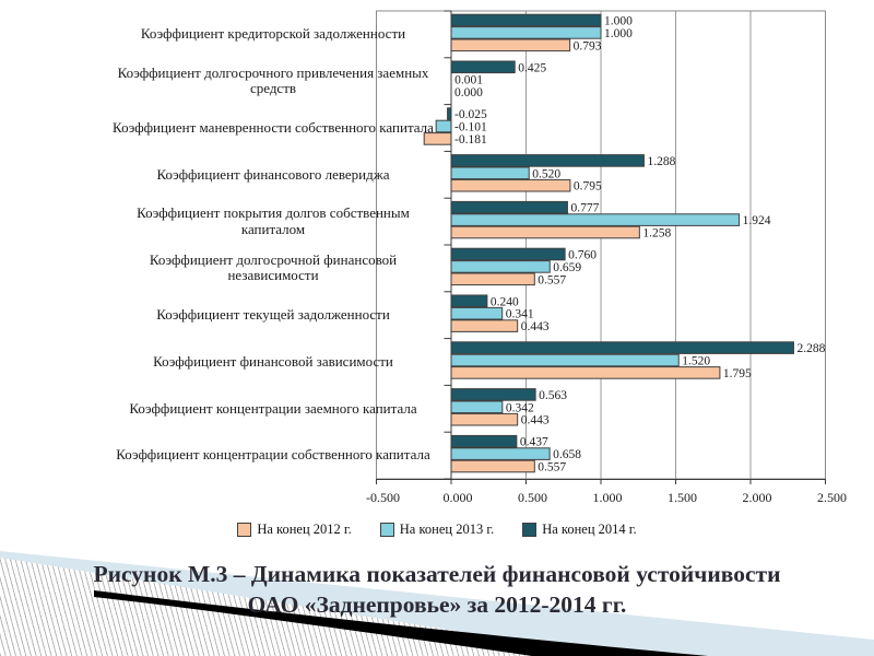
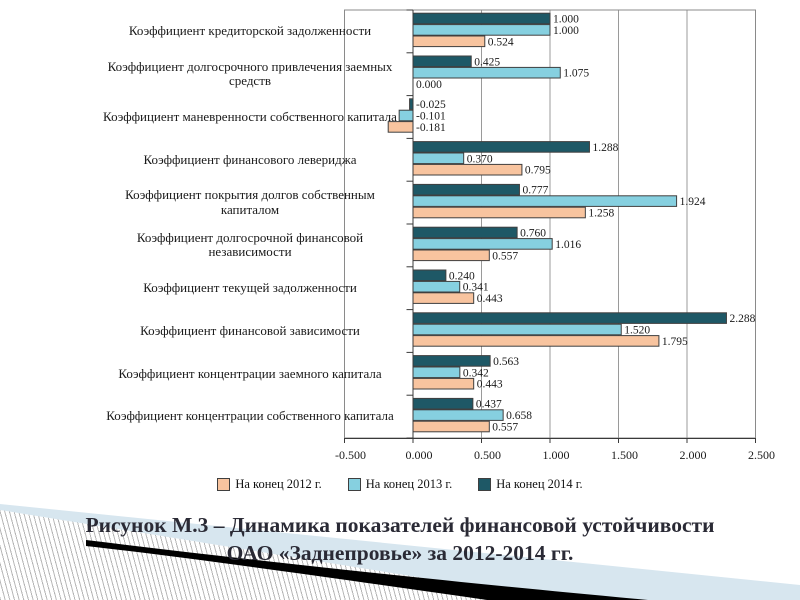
На конец 2012 г./Коэффициент кредиторской задолженности: 0.793 -> 0.524
На конец 2013 г./Коэффициент долгосрочного привлечения заемных средств: 0.001 -> 1.075
На конец 2013 г./Коэффициент финансового левериджа: 0.520 -> 0.370
На конец 2013 г./Коэффициент долгосрочной финансовой независимости: 0.659 -> 1.016
